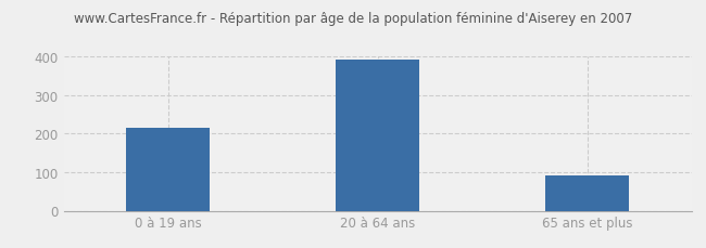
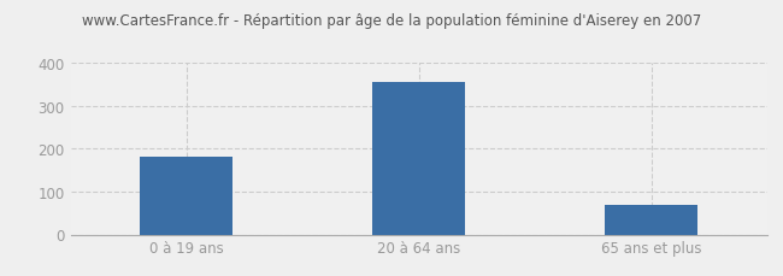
0 à 19 ans: 214 -> 180
20 à 64 ans: 390 -> 355
65 ans et plus: 90 -> 70
